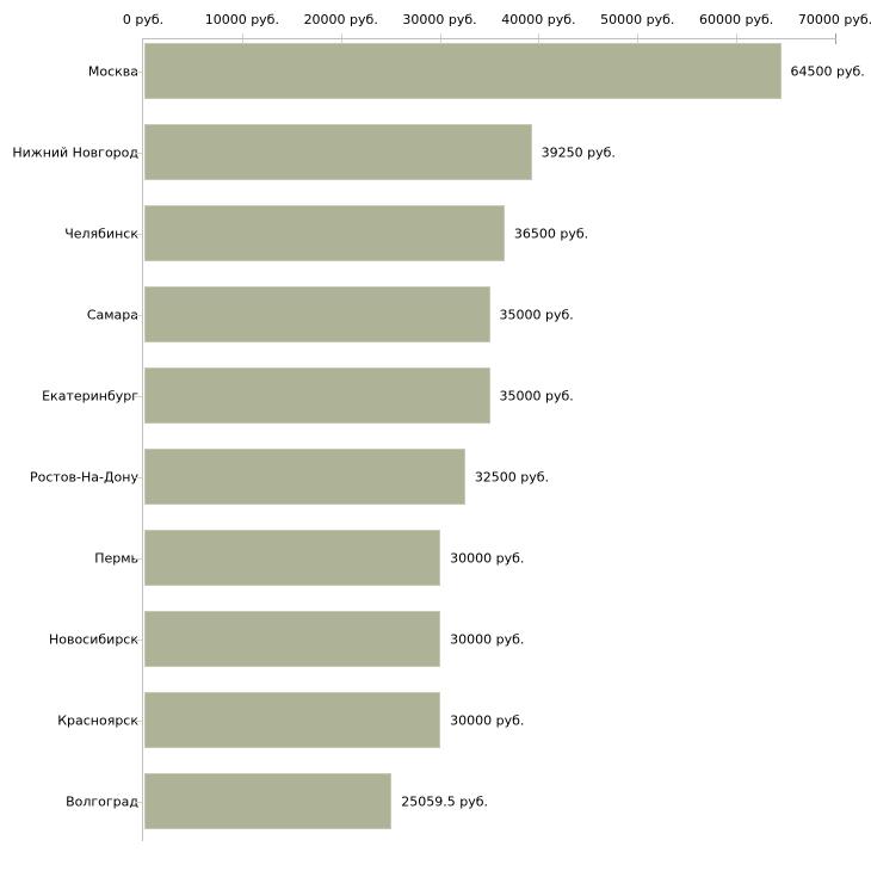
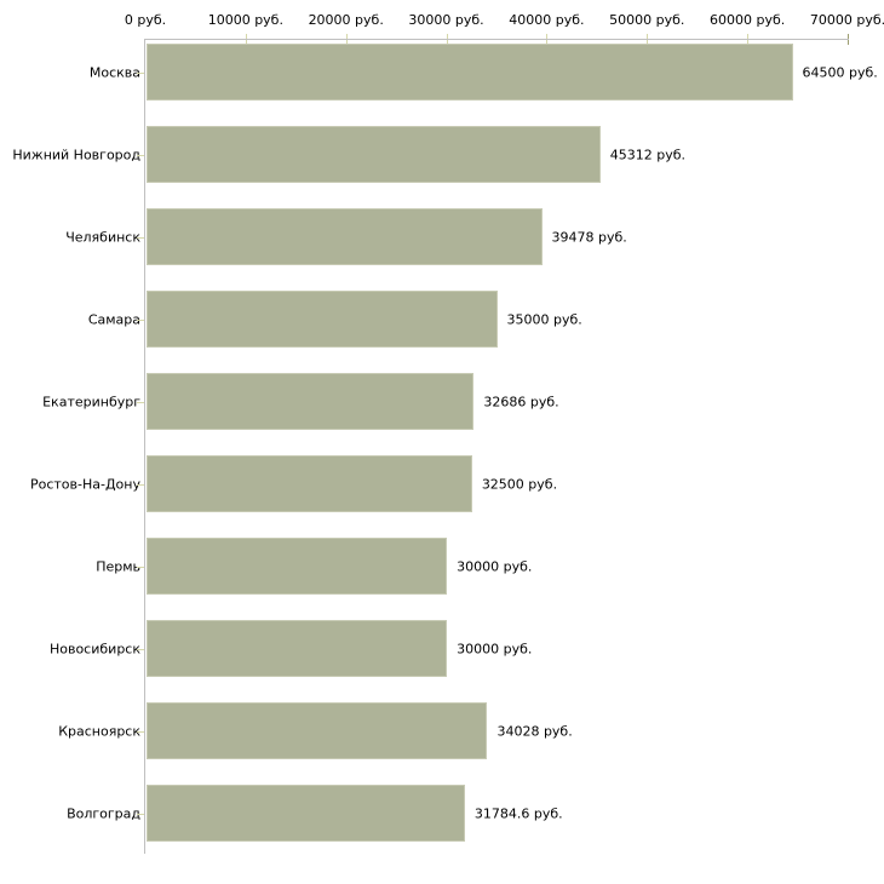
Нижний Новгород: 39250 -> 45312
Челябинск: 36500 -> 39478
Екатеринбург: 35000 -> 32686
Красноярск: 30000 -> 34028
Волгоград: 25059.5 -> 31784.6
